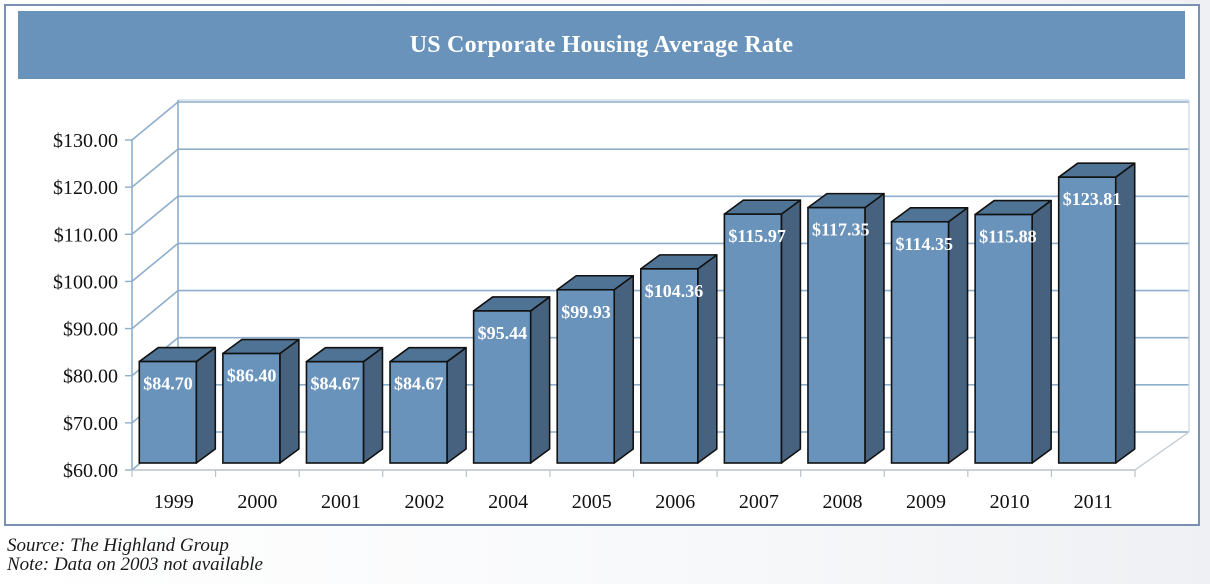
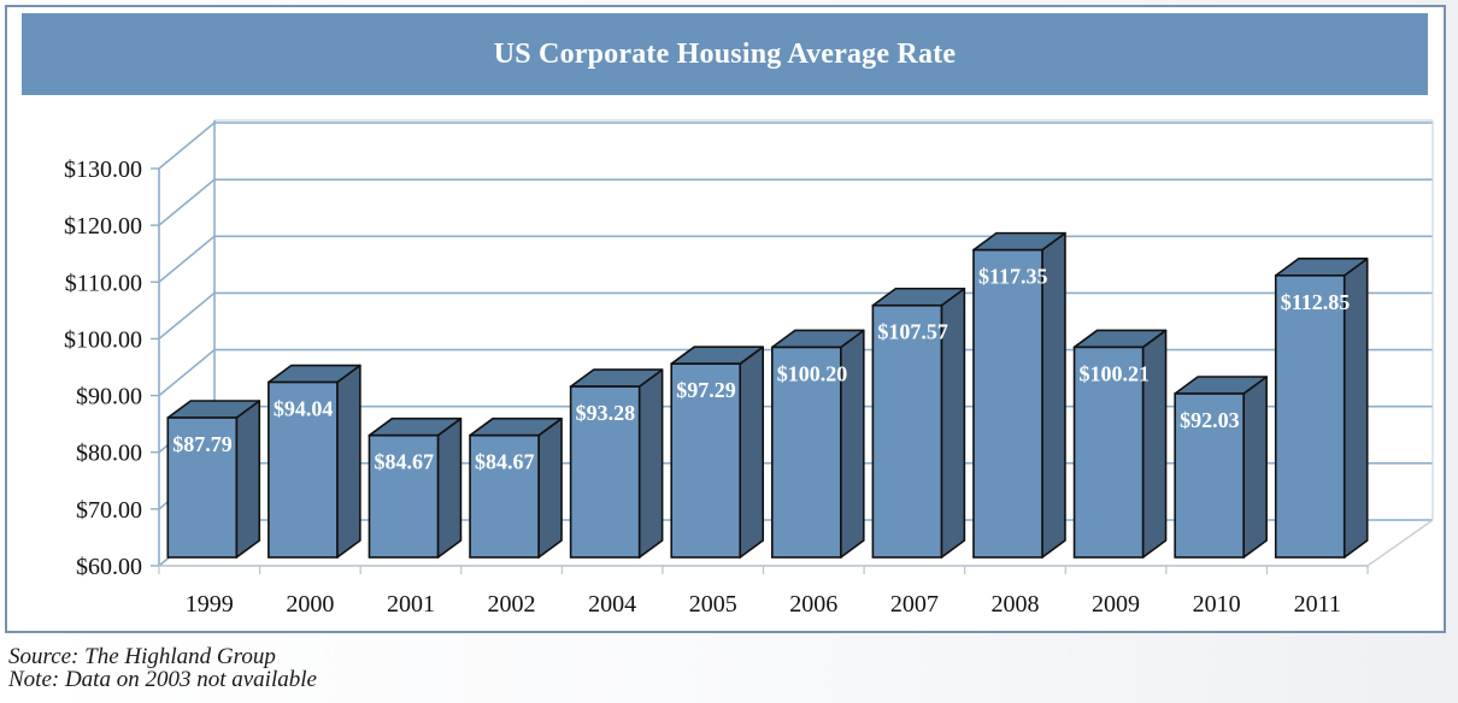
1999: $84.70 -> $87.79
2000: $86.40 -> $94.04
2004: $95.44 -> $93.28
2005: $99.93 -> $97.29
2006: $104.36 -> $100.20
2007: $115.97 -> $107.57
2009: $114.35 -> $100.21
2010: $115.88 -> $92.03
2011: $123.81 -> $112.85
